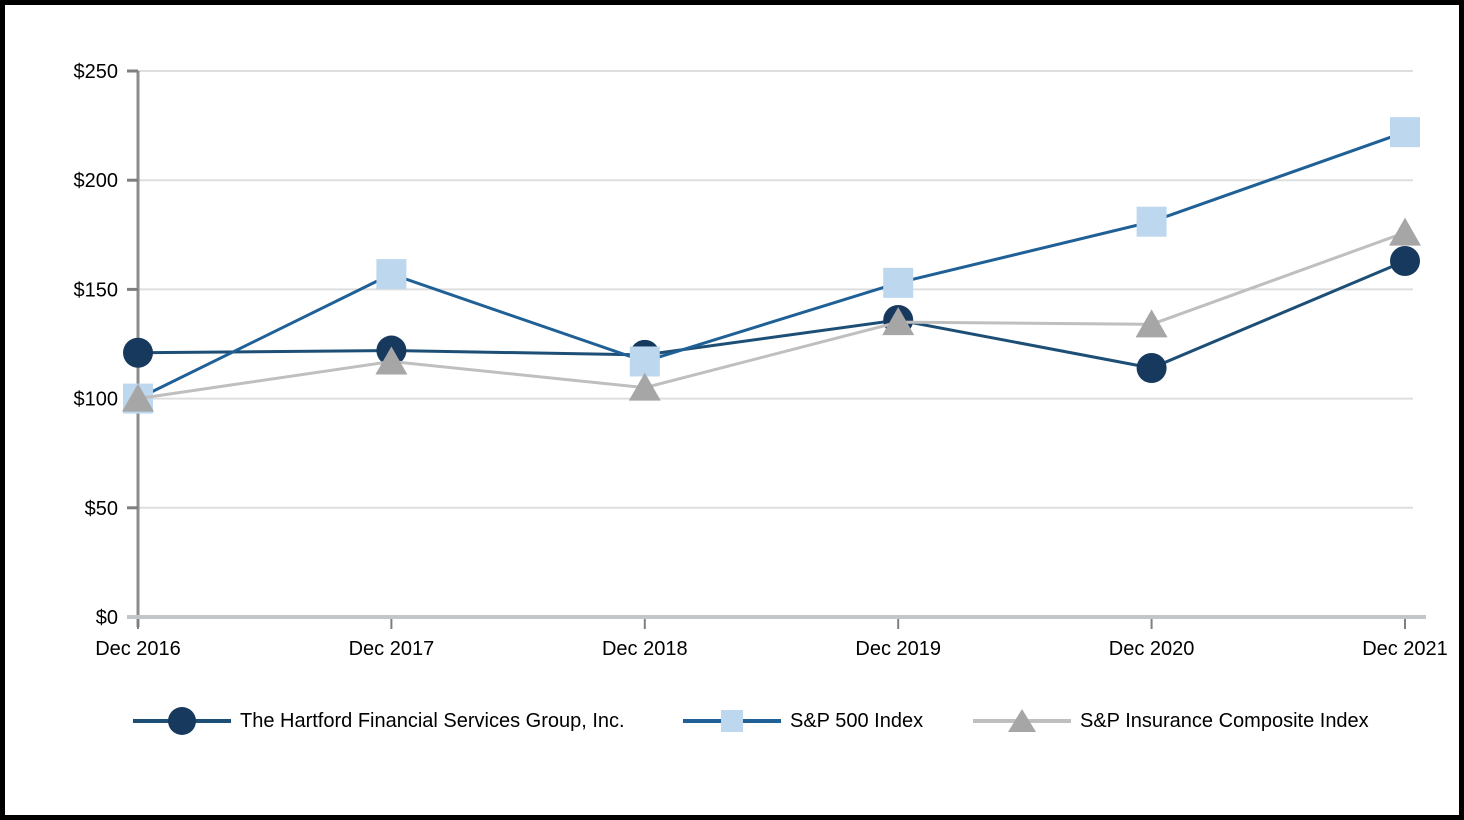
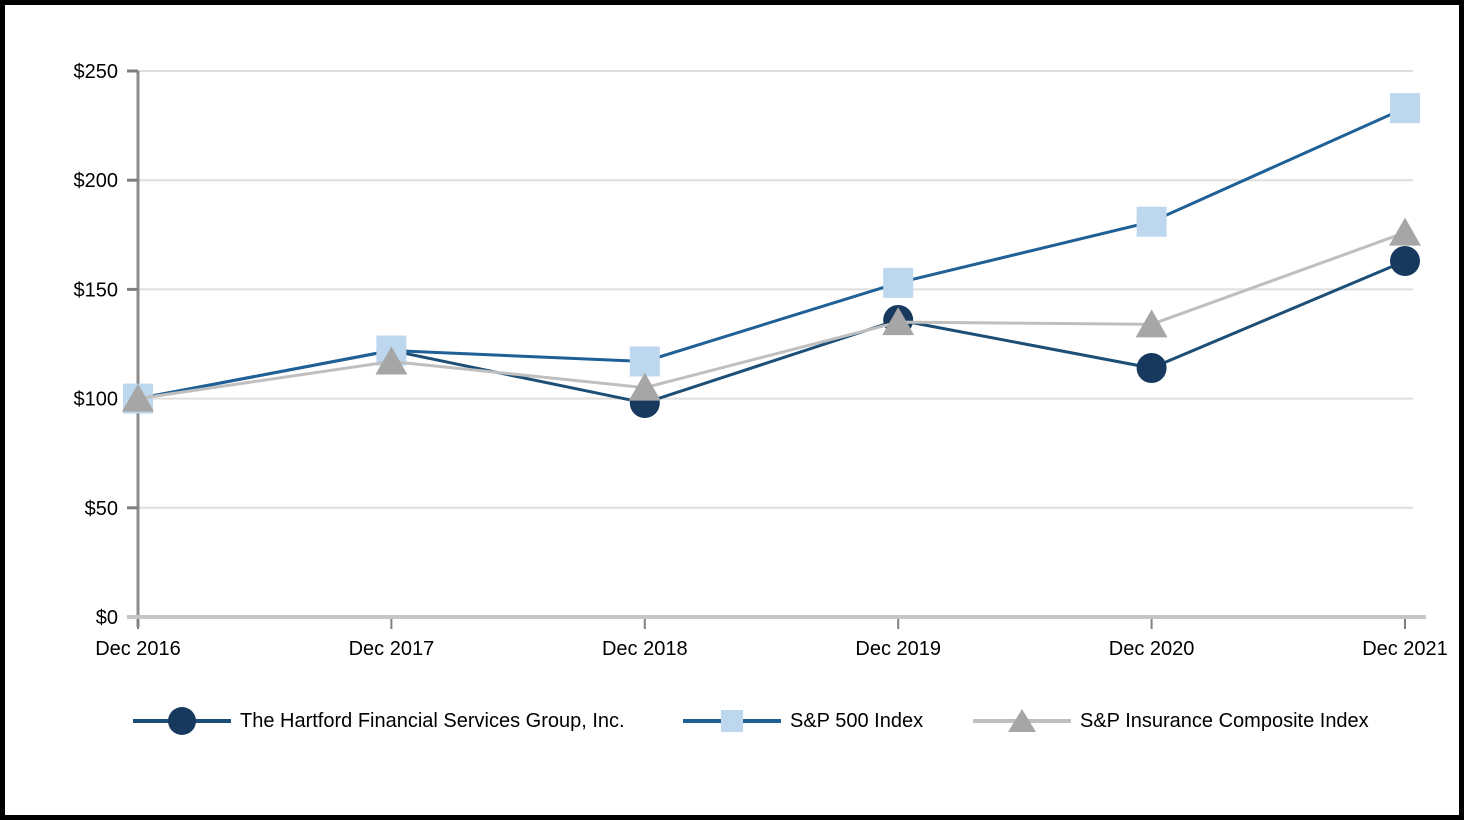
The Hartford Financial Services Group, Inc./Dec 2016: $121 -> $100
S&P 500 Index/Dec 2017: $157 -> $122
The Hartford Financial Services Group, Inc./Dec 2018: $120 -> $98
S&P 500 Index/Dec 2021: $222 -> $233
